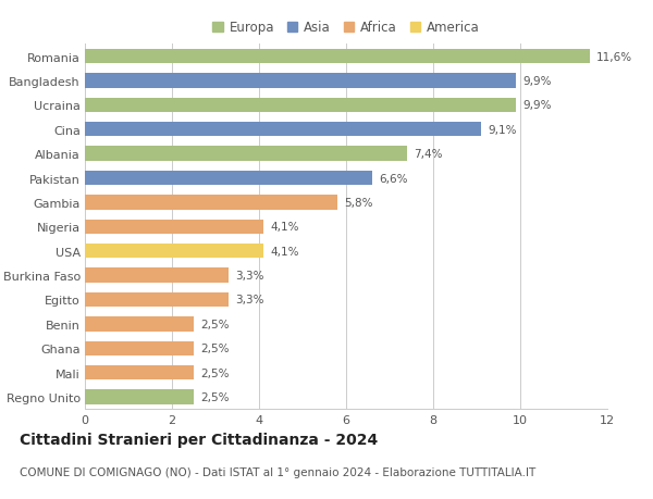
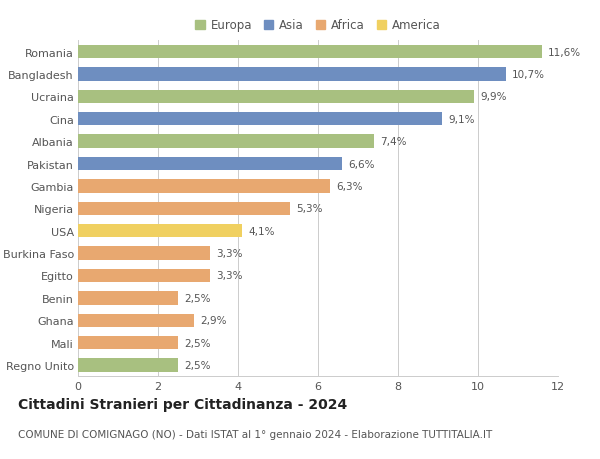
Bangladesh: 9,9% -> 10,7%
Gambia: 5,8% -> 6,3%
Nigeria: 4,1% -> 5,3%
Ghana: 2,5% -> 2,9%
